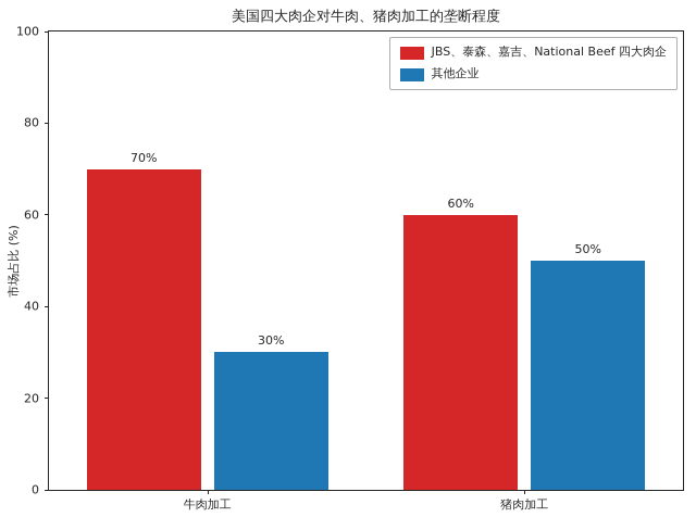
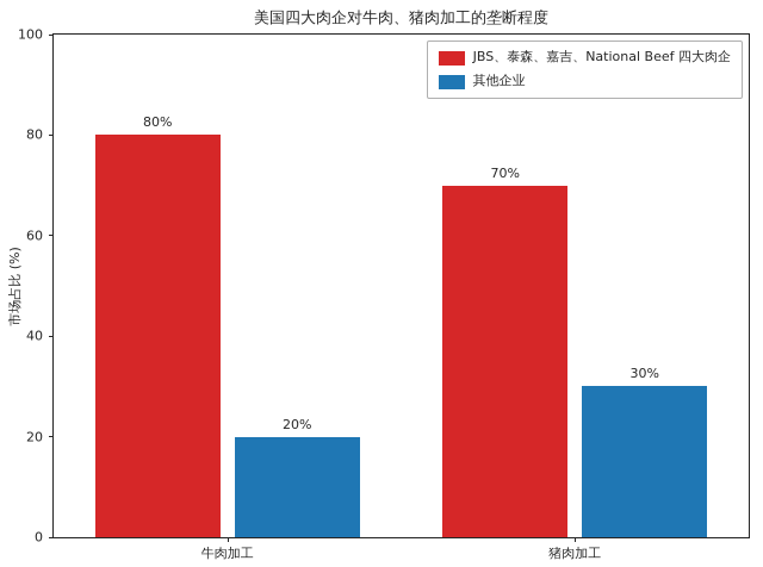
JBS、泰森、嘉吉、National Beef 四大肉企/牛肉加工: 70% -> 80%
其他企业/牛肉加工: 30% -> 20%
JBS、泰森、嘉吉、National Beef 四大肉企/猪肉加工: 60% -> 70%
其他企业/猪肉加工: 50% -> 30%
